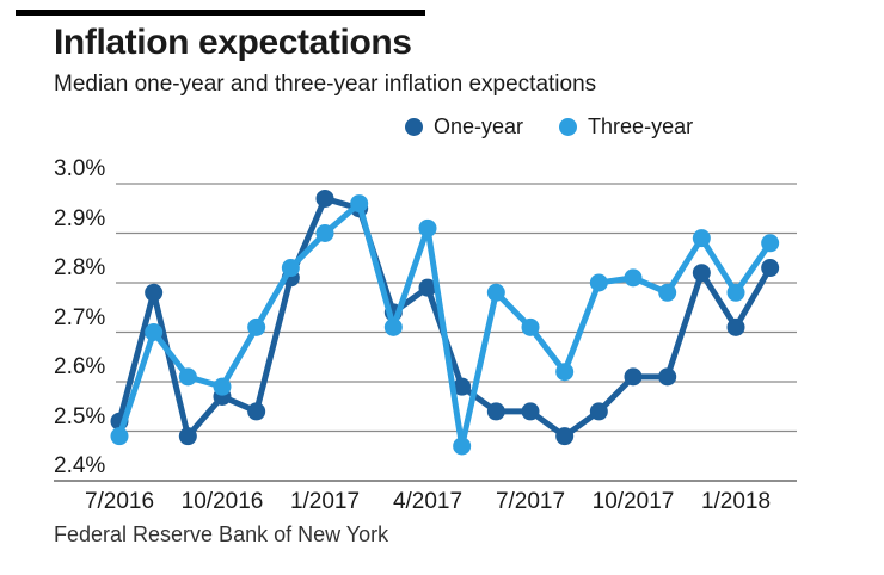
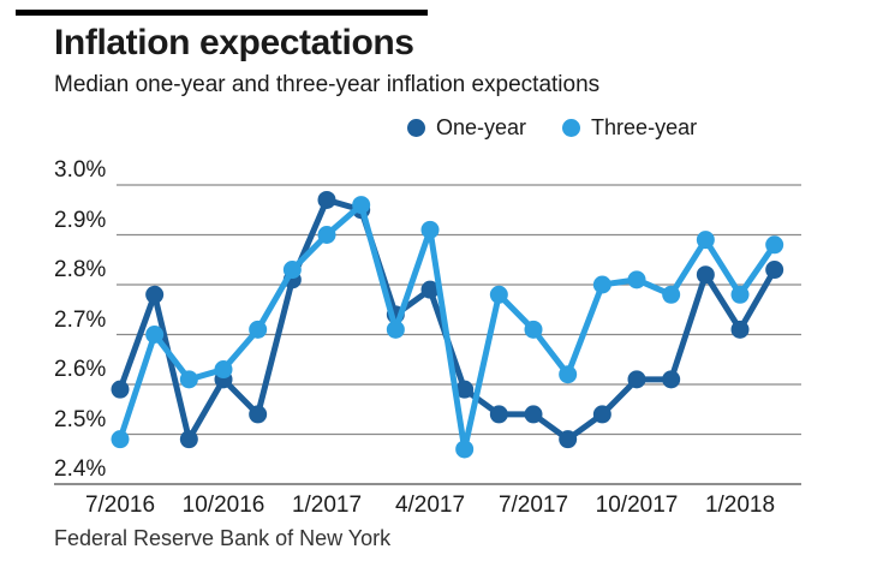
One-year/7/2016: 2.52% -> 2.59%
One-year/10/2016: 2.57% -> 2.61%
Three-year/10/2016: 2.59% -> 2.63%
